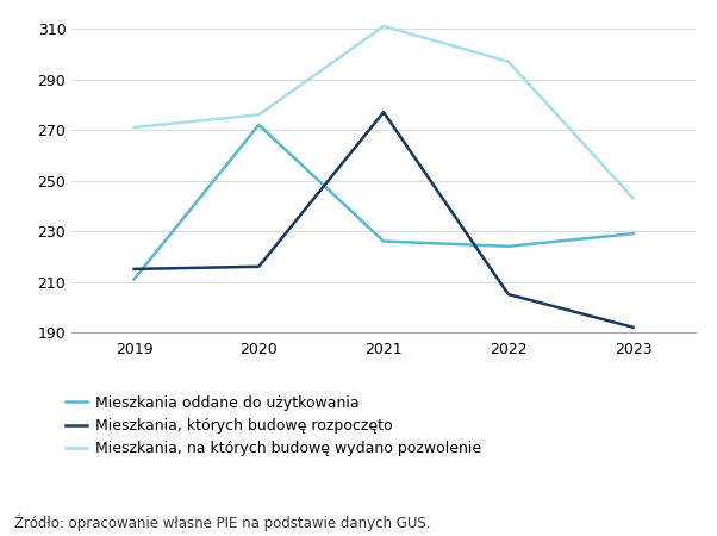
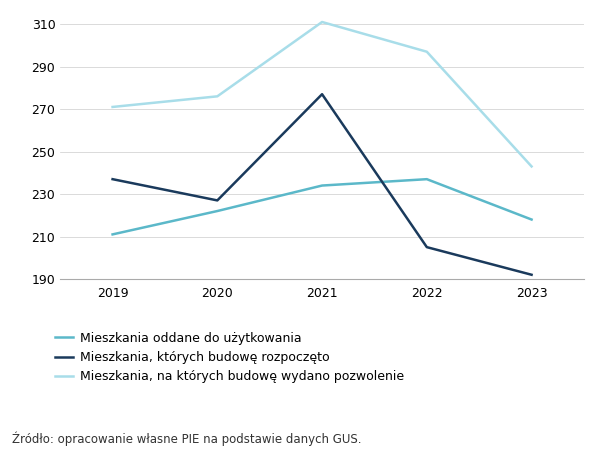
Mieszkania, których budowę rozpoczęto/2019: 215 -> 237
Mieszkania oddane do użytkowania/2020: 272 -> 222
Mieszkania, których budowę rozpoczęto/2020: 216 -> 227
Mieszkania oddane do użytkowania/2021: 226 -> 234
Mieszkania oddane do użytkowania/2022: 224 -> 237
Mieszkania oddane do użytkowania/2023: 229 -> 218
